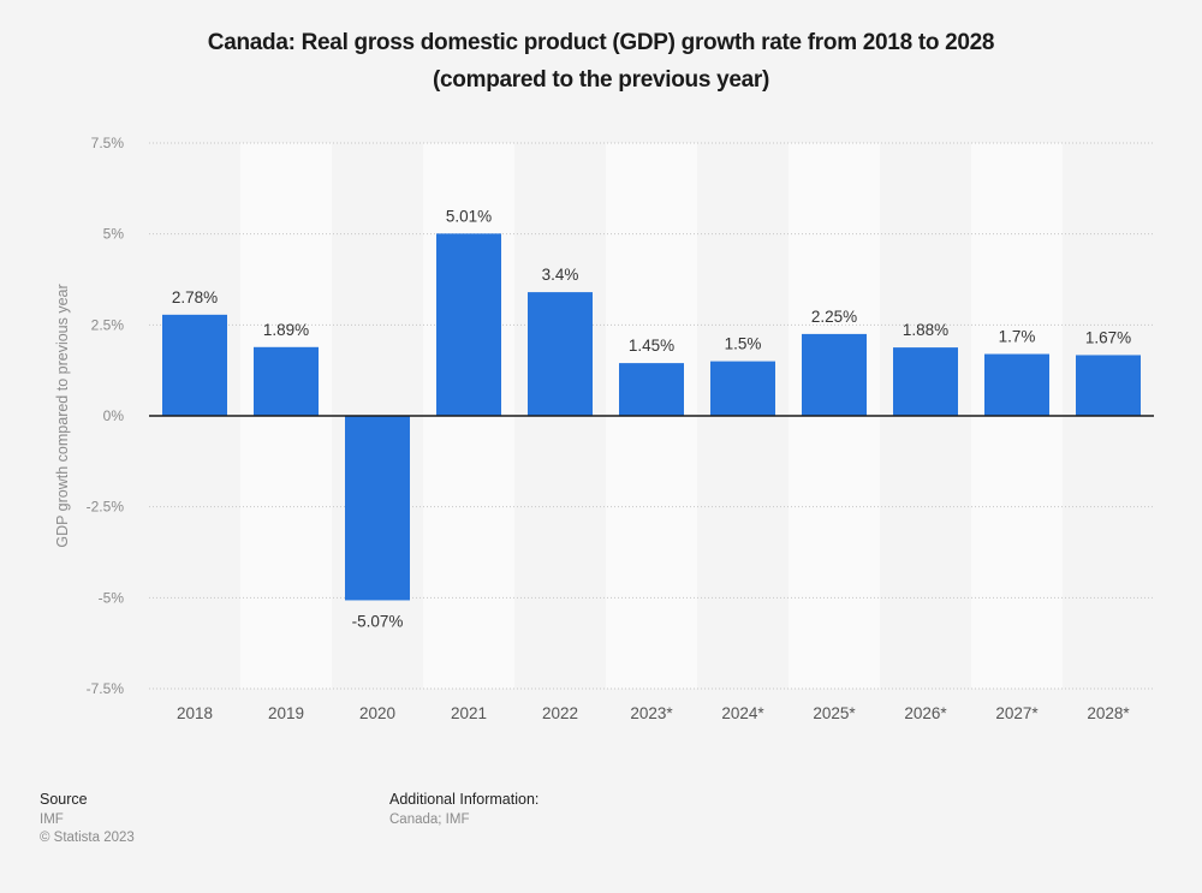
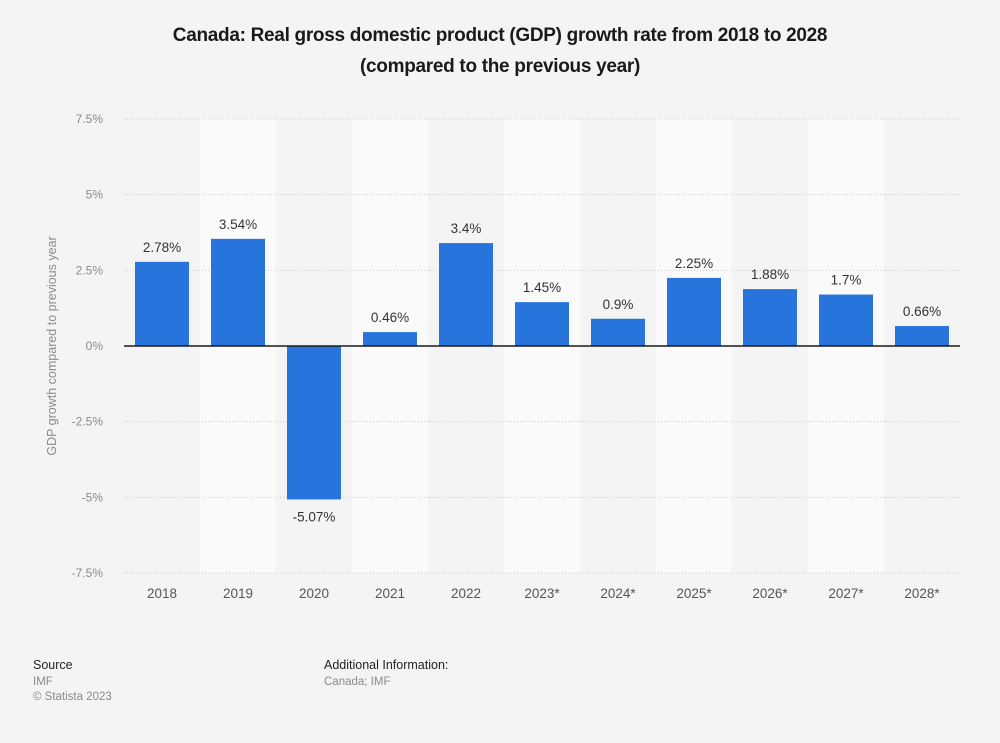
2019: 1.89% -> 3.54%
2021: 5.01% -> 0.46%
2024*: 1.5% -> 0.9%
2028*: 1.67% -> 0.66%
